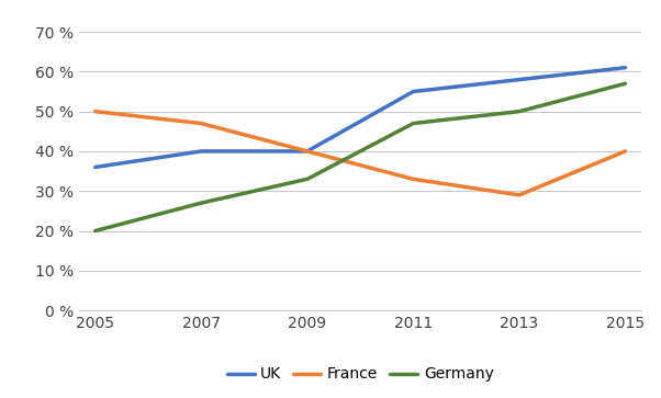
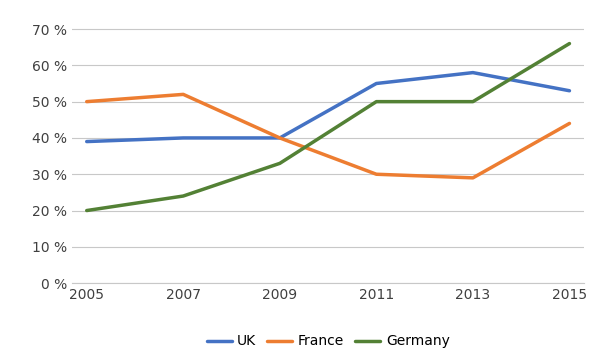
UK/2005: 36 % -> 39 %
France/2007: 47 % -> 52 %
Germany/2007: 27 % -> 24 %
France/2011: 33 % -> 30 %
Germany/2011: 47 % -> 50 %
UK/2015: 61 % -> 53 %
France/2015: 40 % -> 44 %
Germany/2015: 57 % -> 66 %
